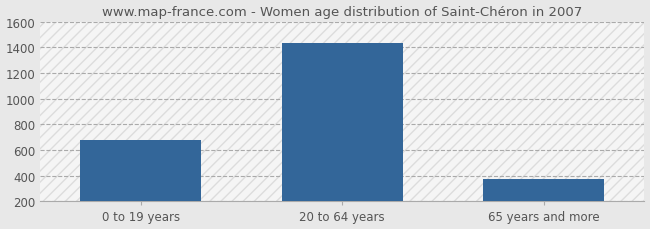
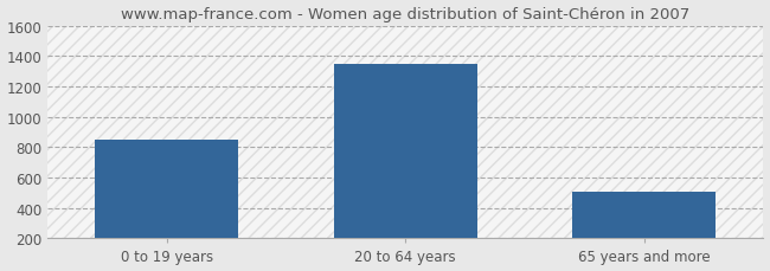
0 to 19 years: 680 -> 850
20 to 64 years: 1430 -> 1350
65 years and more: 380 -> 510
